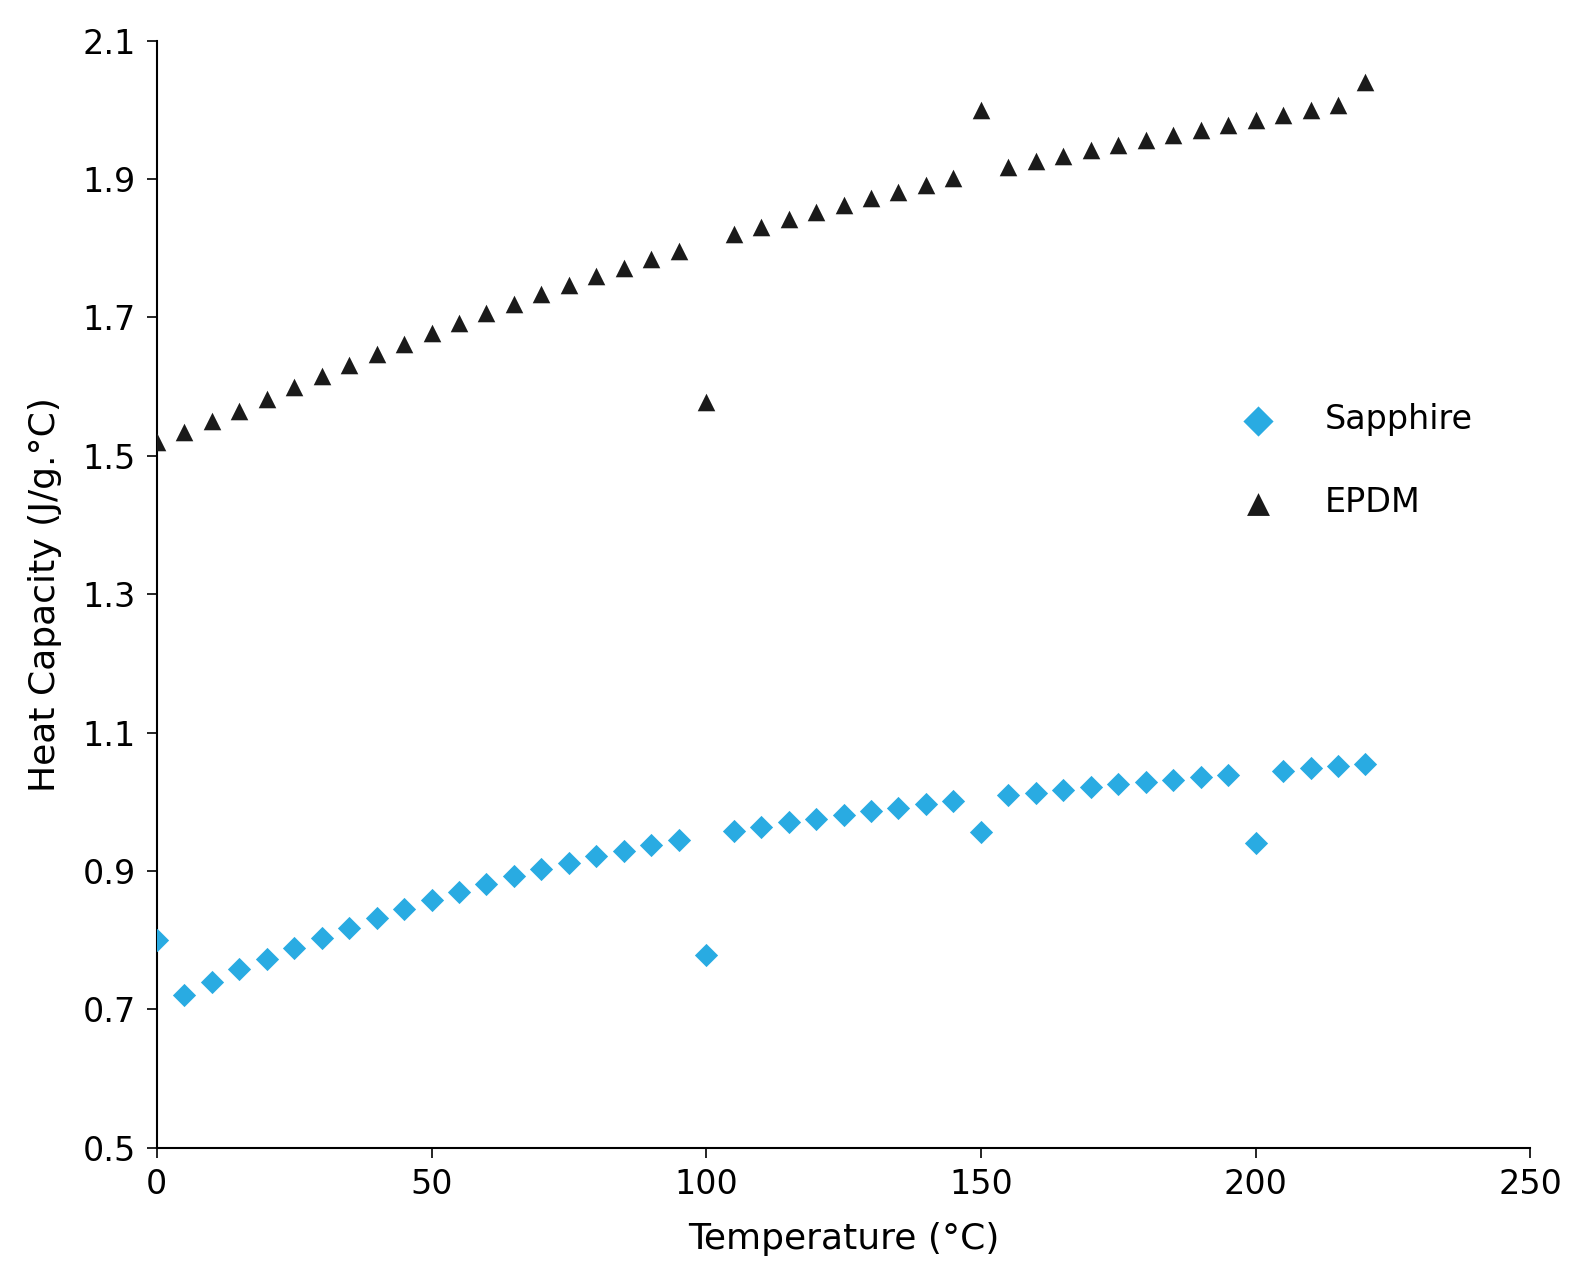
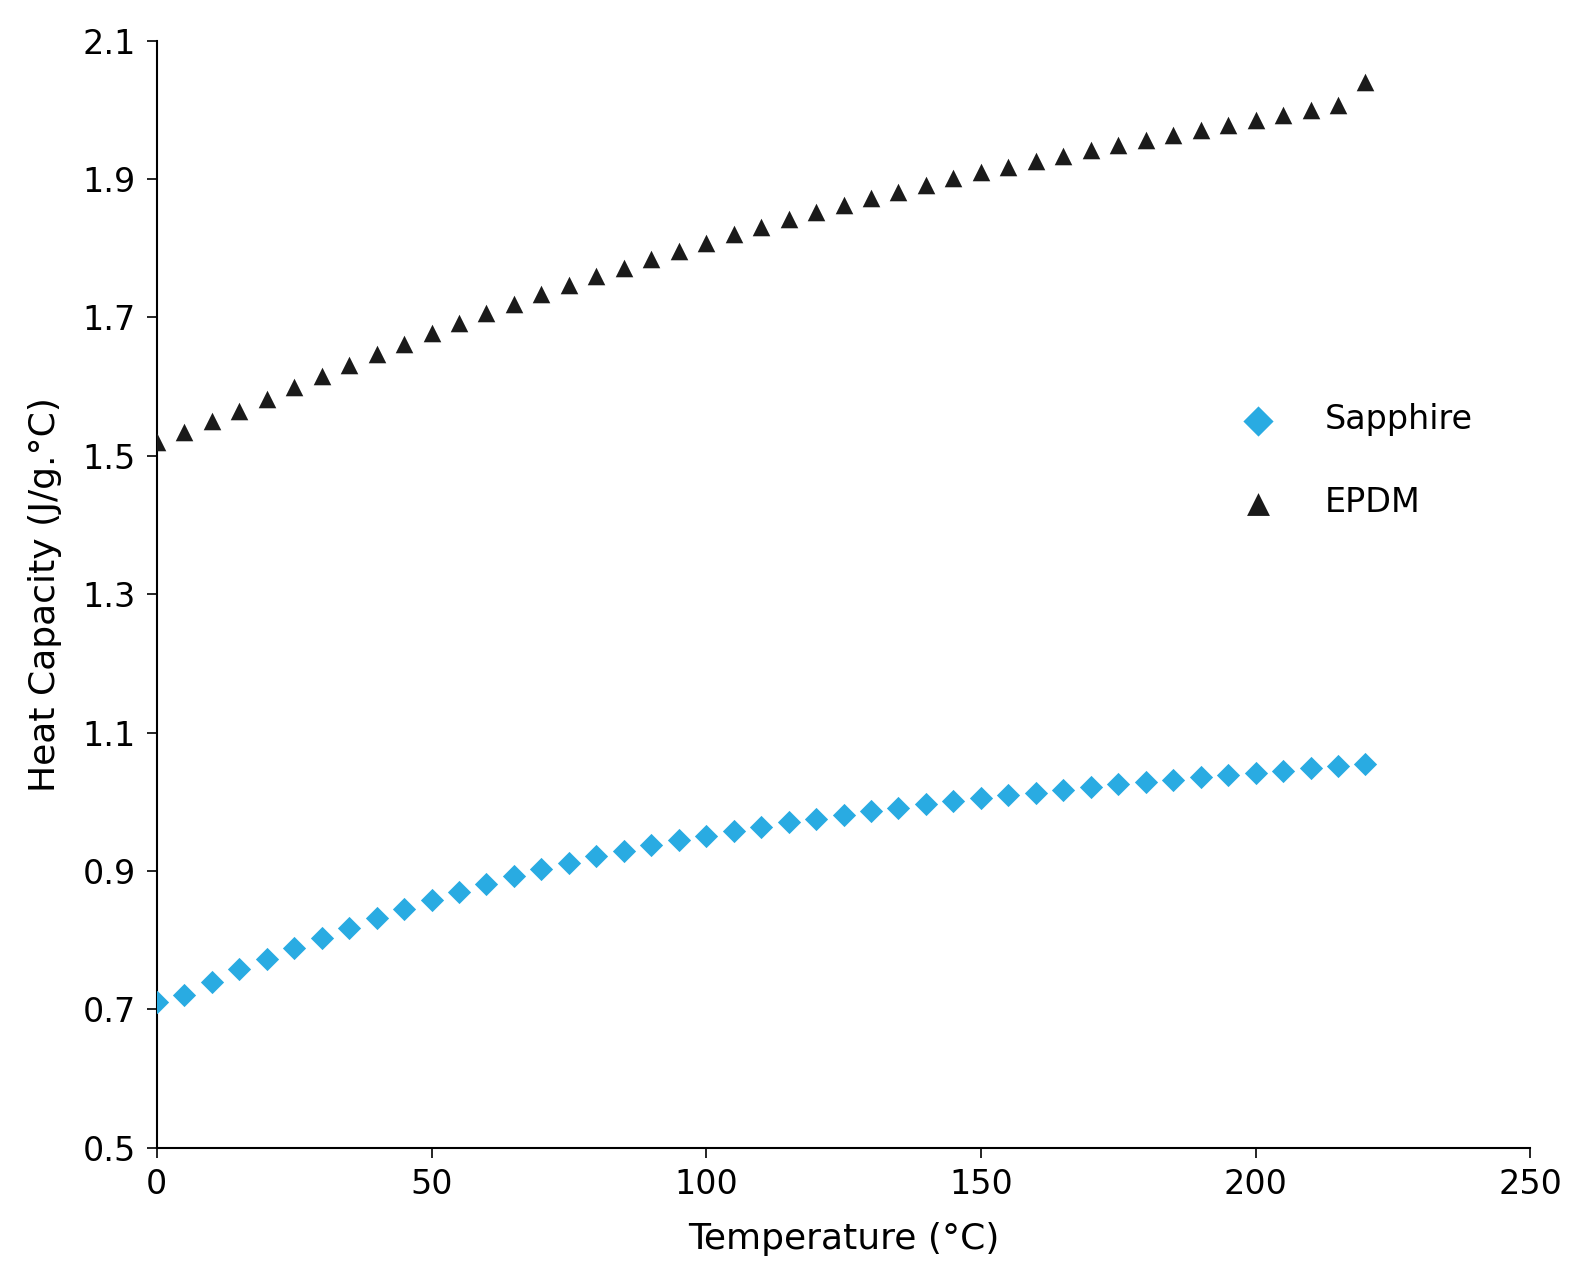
Sapphire/0: 0.800 -> 0.710
Sapphire/100: 0.778 -> 0.951
EPDM/100: 1.578 -> 1.808
Sapphire/150: 0.956 -> 1.005
EPDM/150: 2.000 -> 1.910
Sapphire/200: 0.940 -> 1.041
